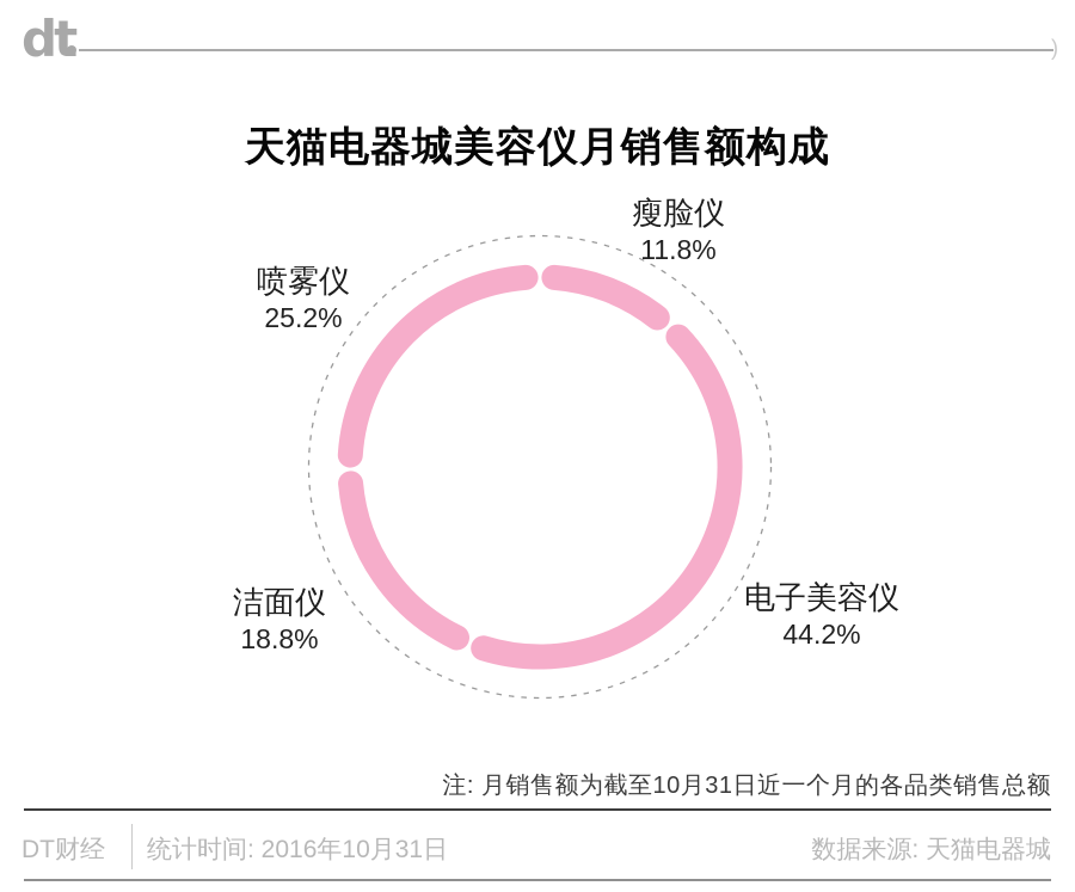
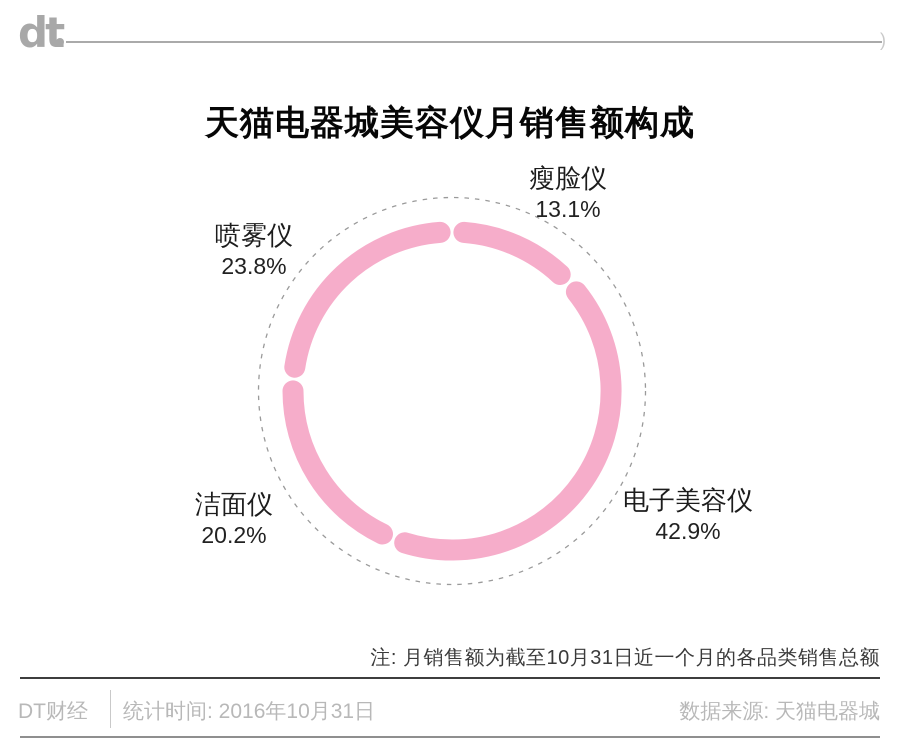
瘦脸仪: 11.8% -> 13.1%
电子美容仪: 44.2% -> 42.9%
洁面仪: 18.8% -> 20.2%
喷雾仪: 25.2% -> 23.8%
